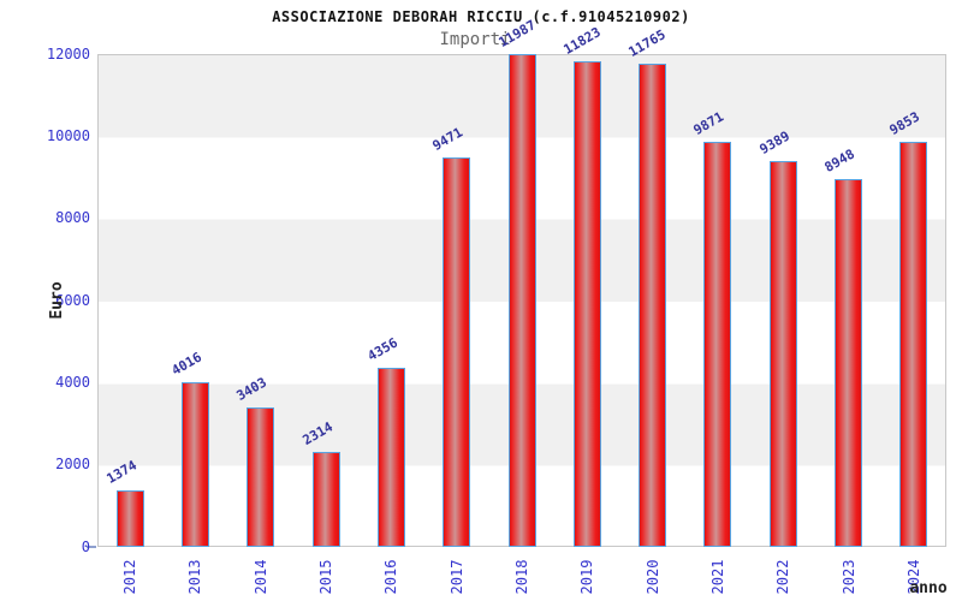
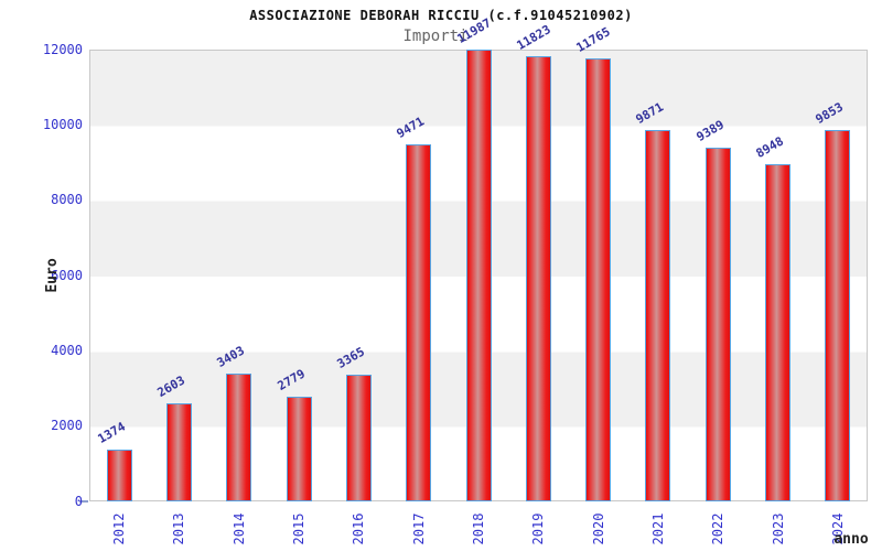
2013: 4016 -> 2603
2015: 2314 -> 2779
2016: 4356 -> 3365
